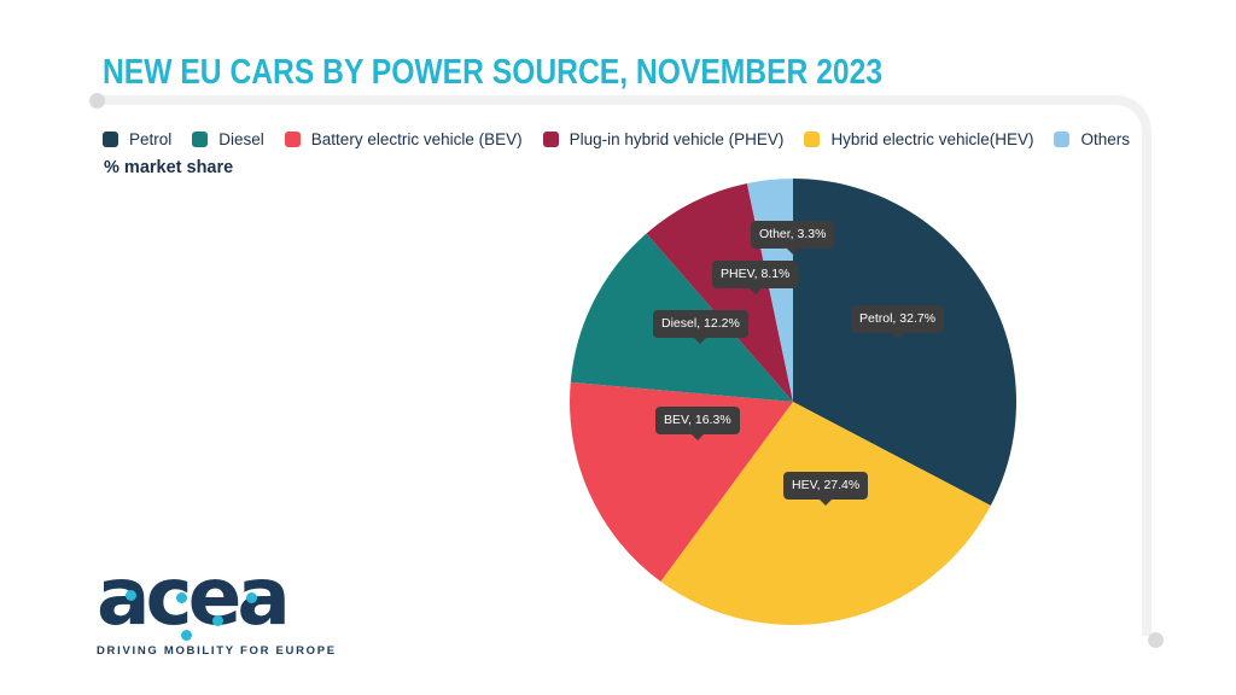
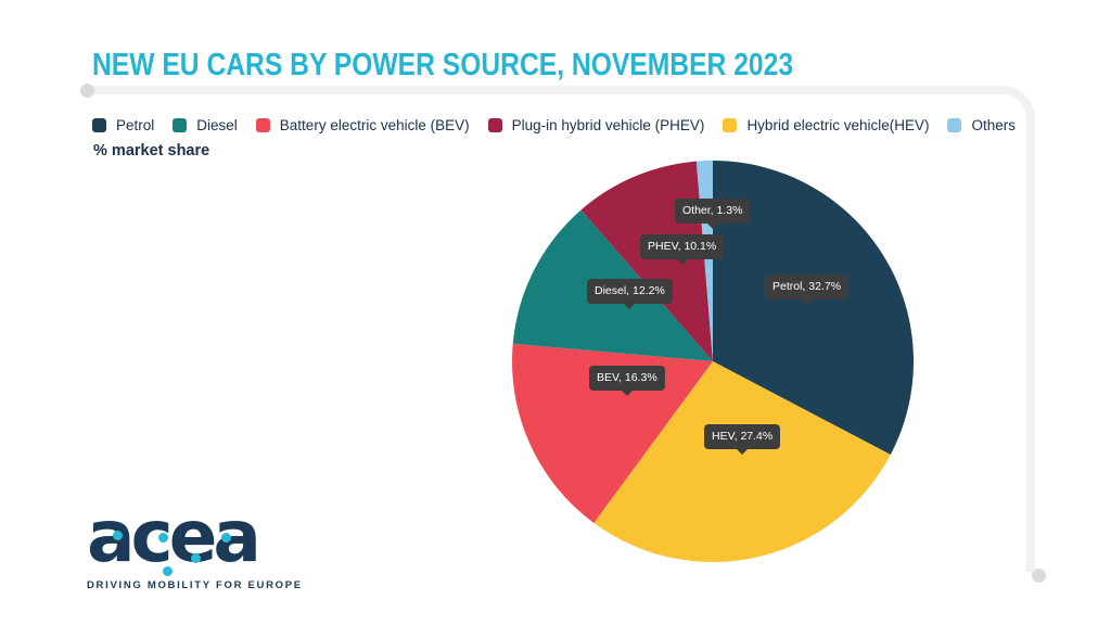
Plug-in hybrid vehicle (PHEV): 8.1% -> 10.1%
Others: 3.3% -> 1.3%
